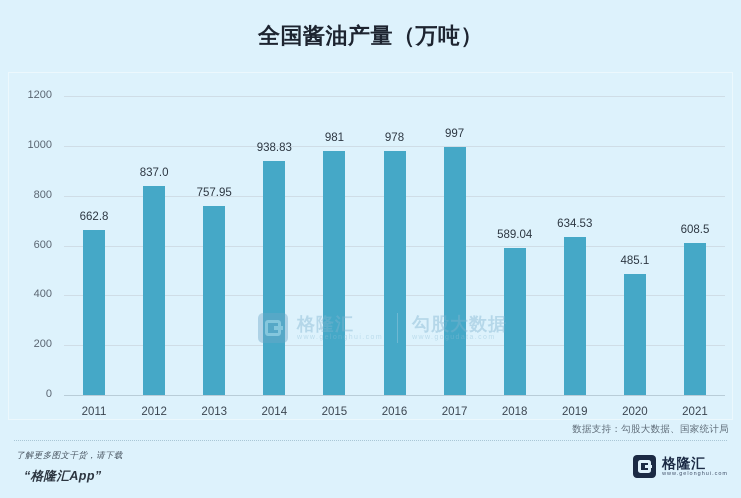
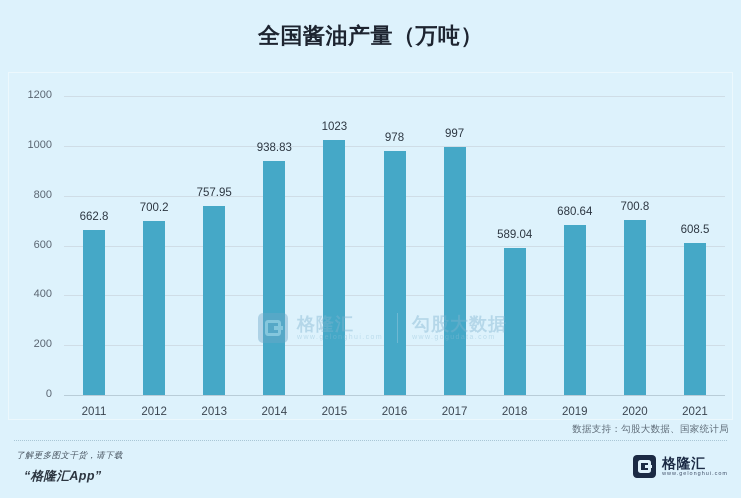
2012: 837.0 -> 700.2
2015: 981 -> 1023
2019: 634.53 -> 680.64
2020: 485.1 -> 700.8
